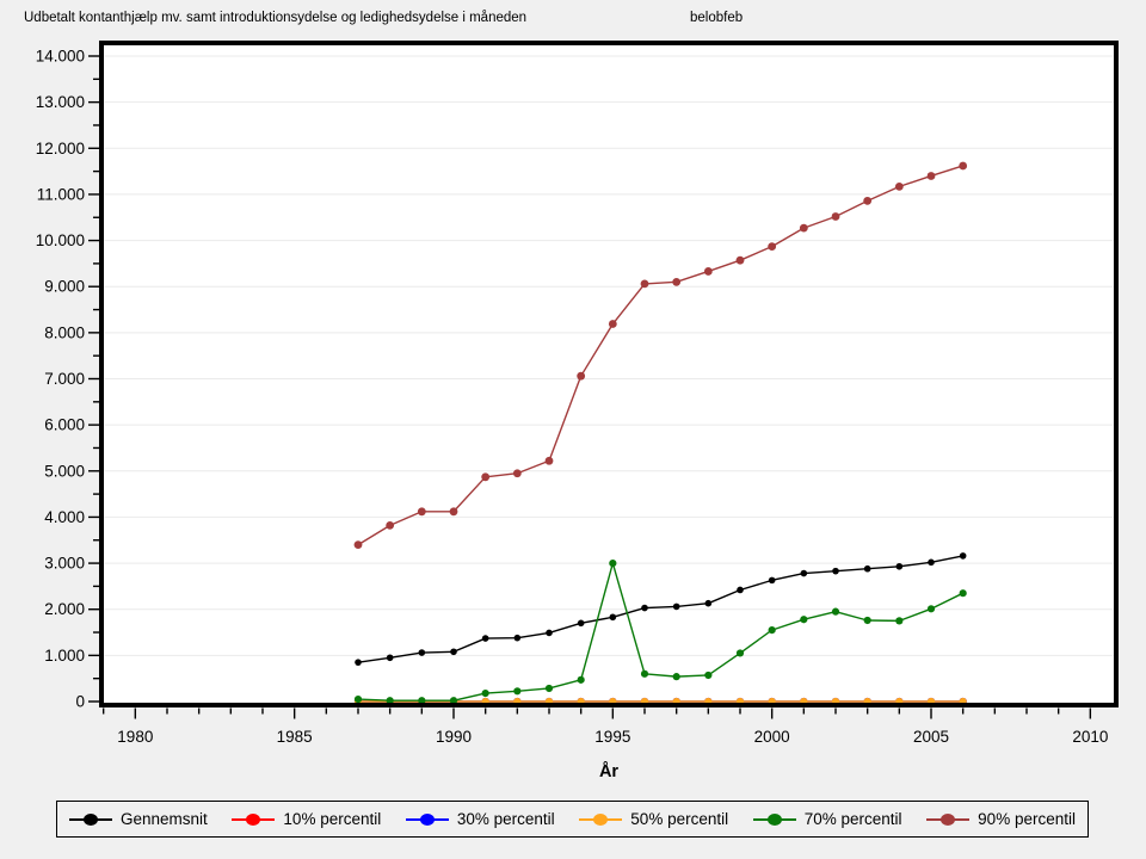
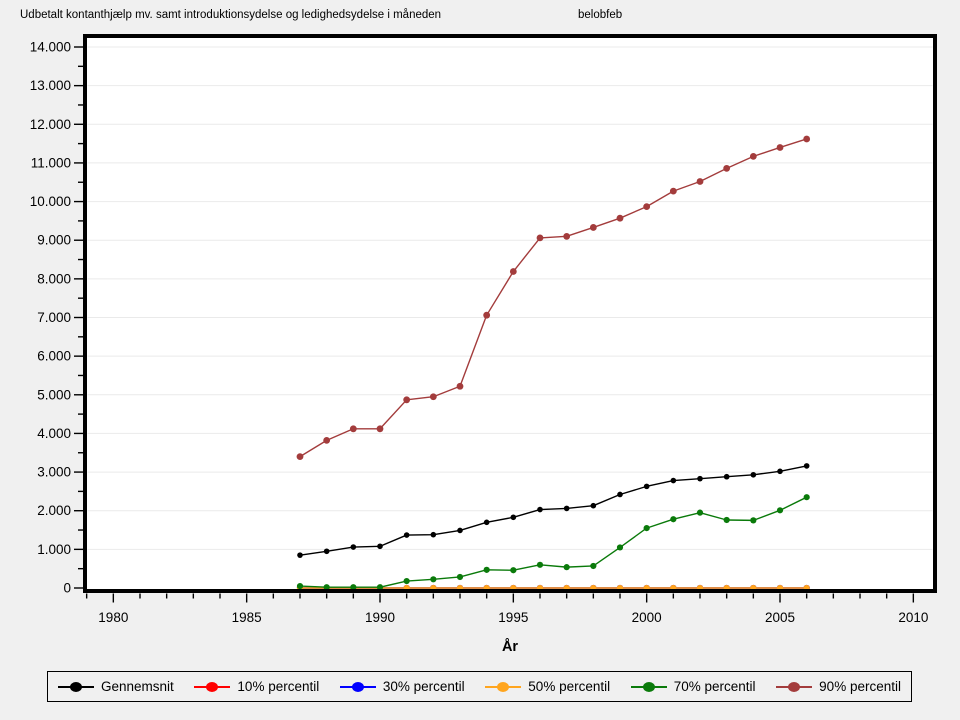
70% percentil/1995: 3000 -> 500
